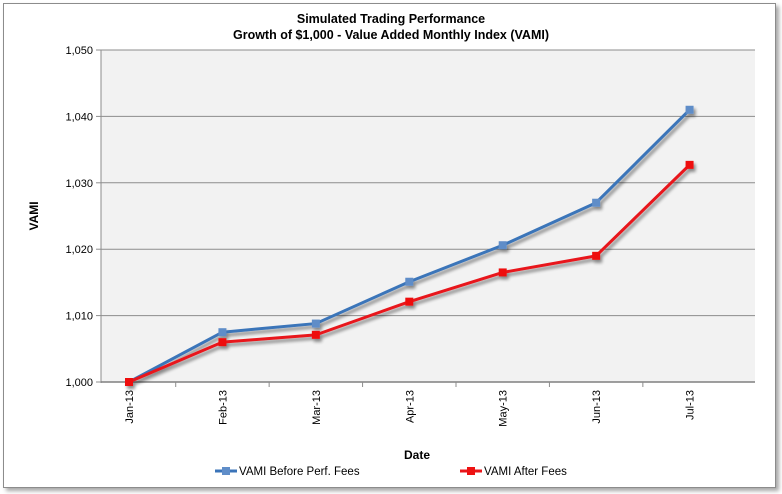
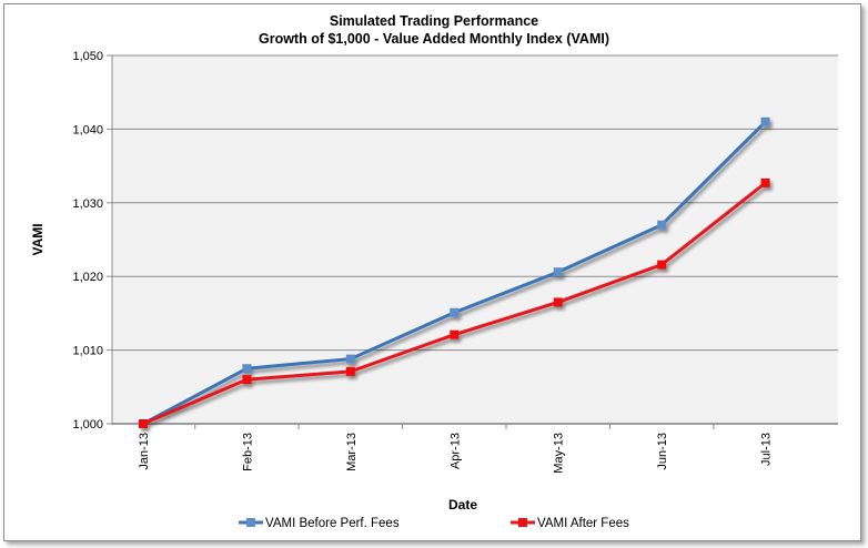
VAMI After Fees/Jun-13: 1019 -> 1022
